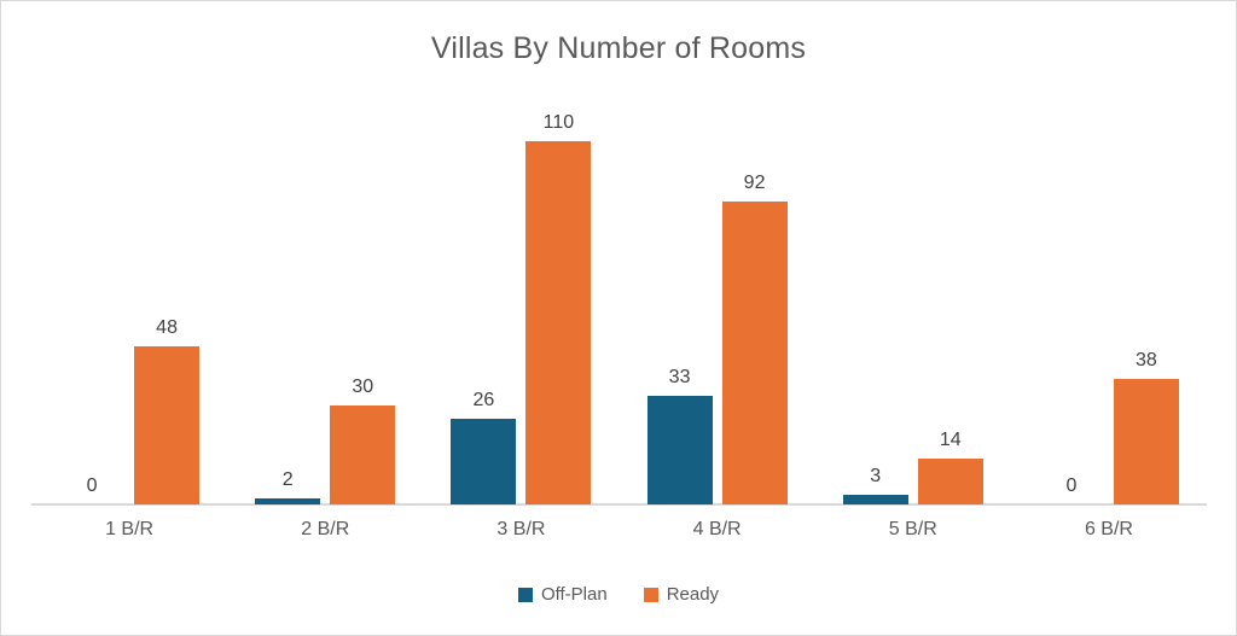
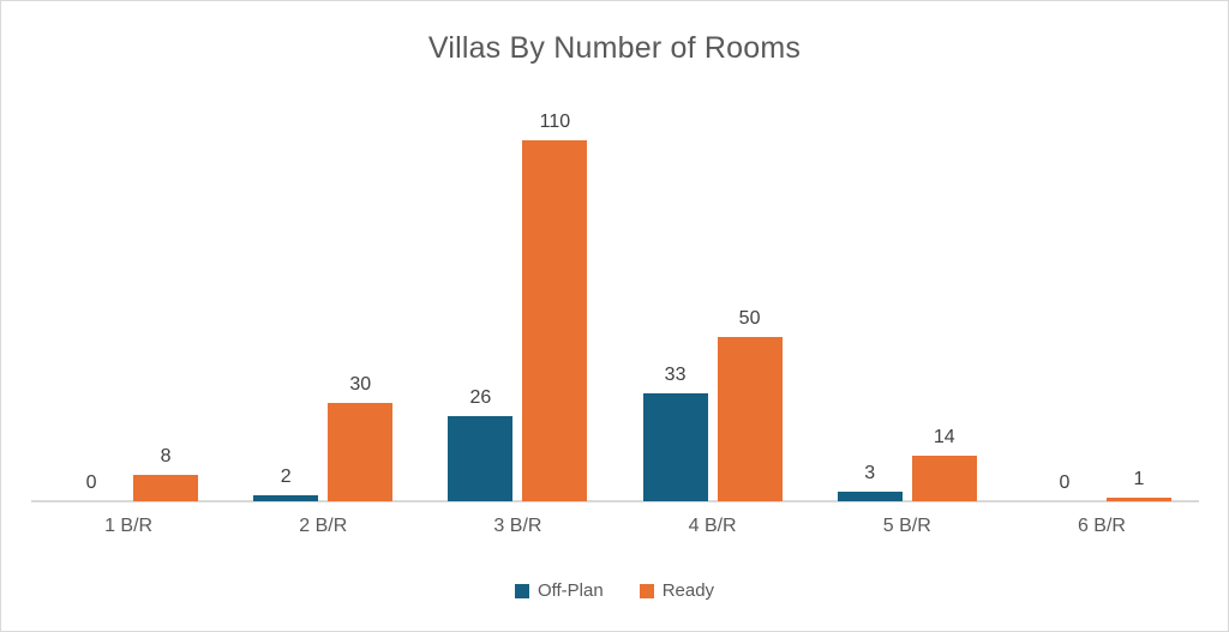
Ready/1 B/R: 48 -> 8
Ready/4 B/R: 92 -> 50
Ready/6 B/R: 38 -> 1
